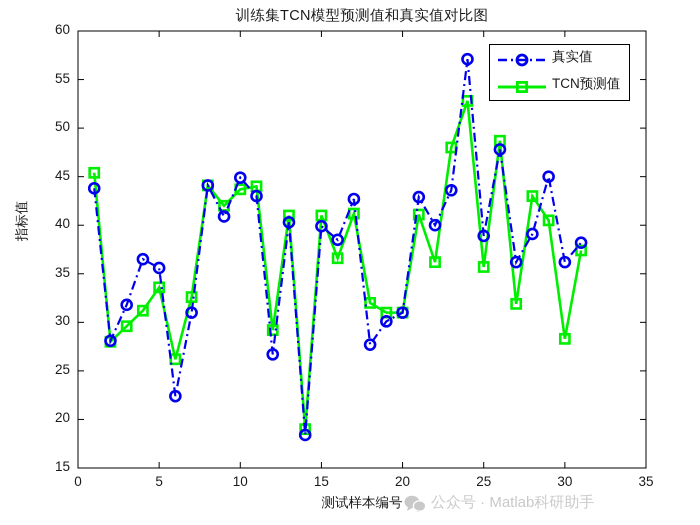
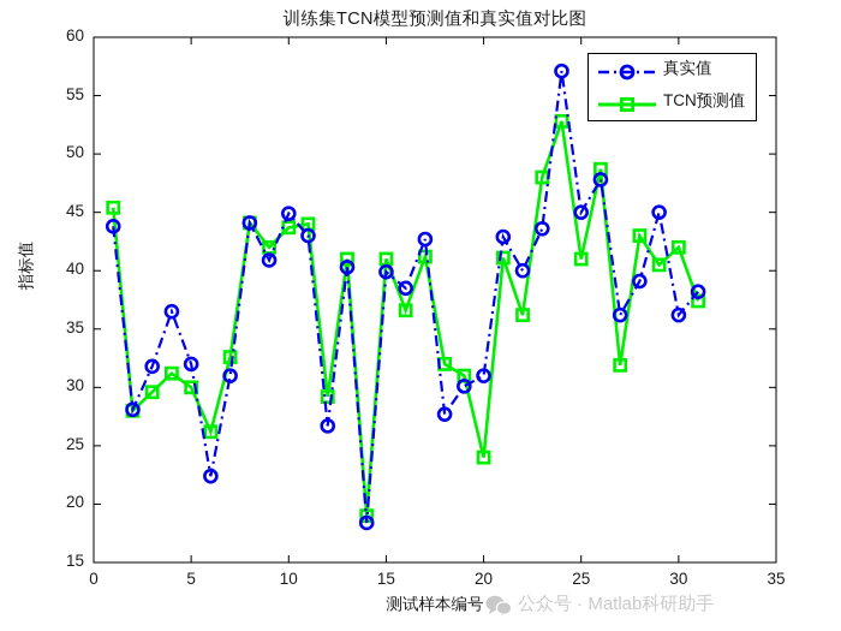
真实值/5: 36 -> 32
TCN预测值/5: 34 -> 30
TCN预测值/20: 31 -> 24
真实值/25: 39 -> 45
TCN预测值/25: 36 -> 41
TCN预测值/30: 28 -> 42
